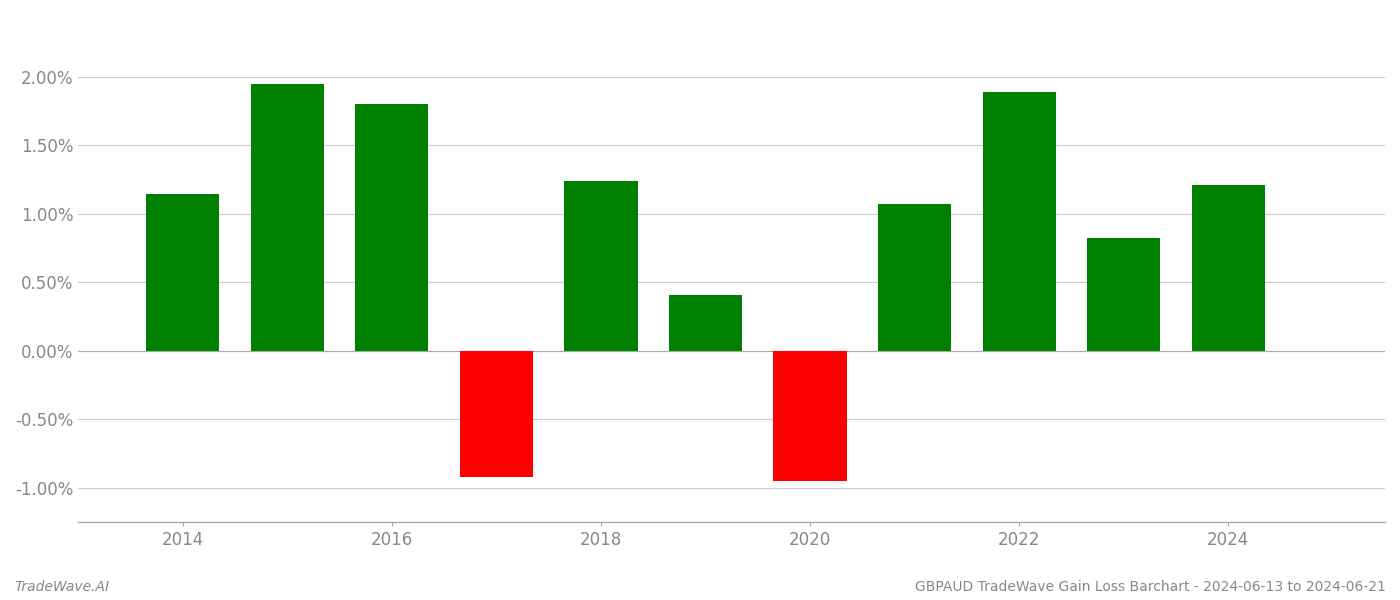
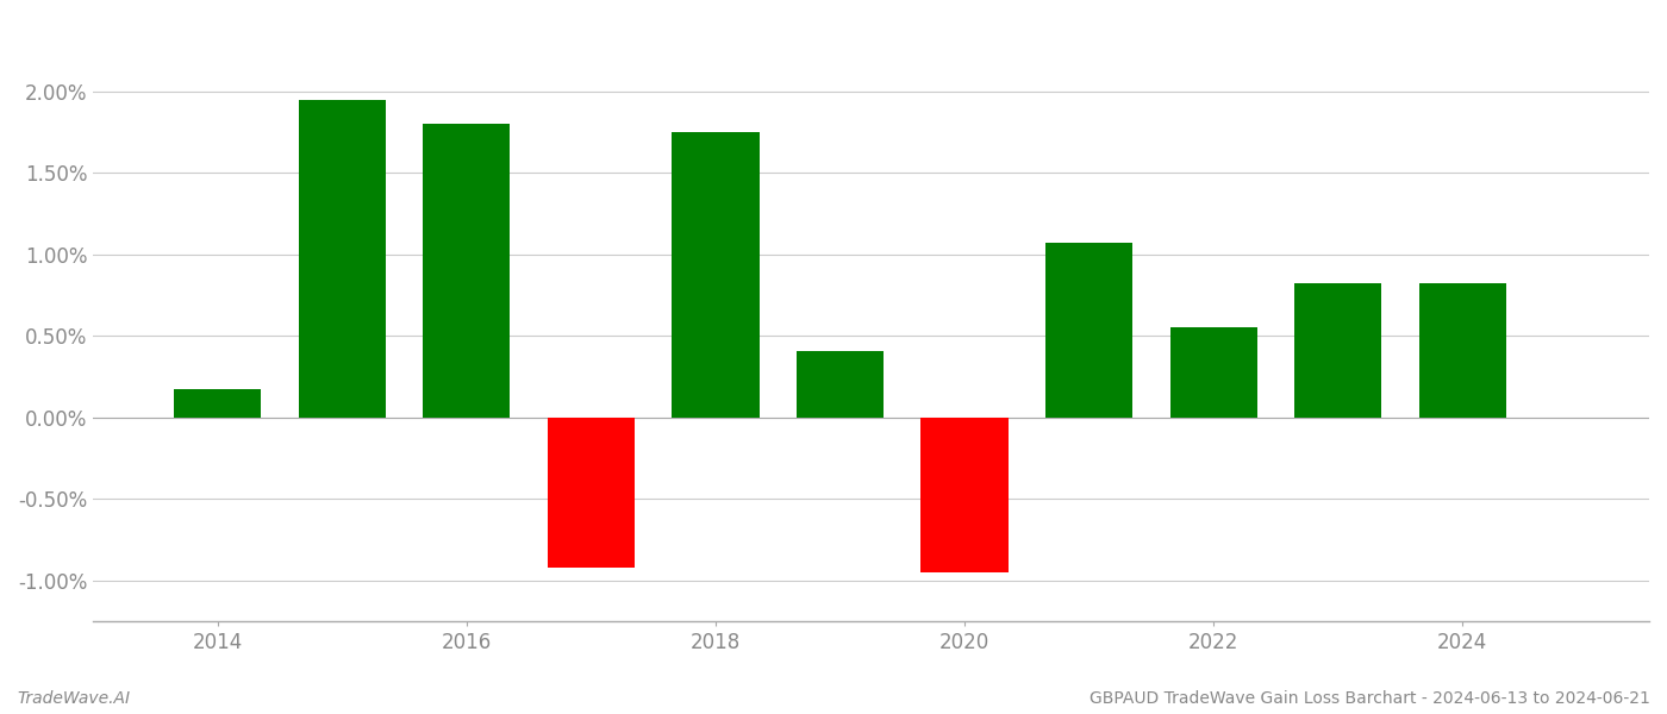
2014: 1.14% -> 0.17%
2018: 1.24% -> 1.75%
2022: 1.89% -> 0.55%
2024: 1.21% -> 0.82%
